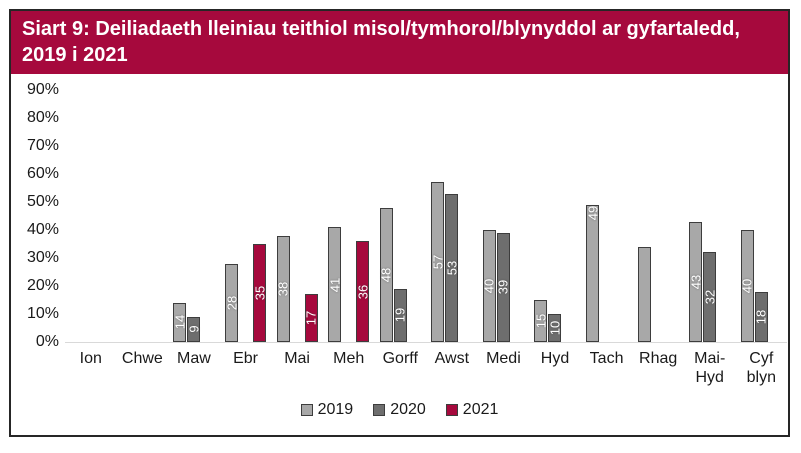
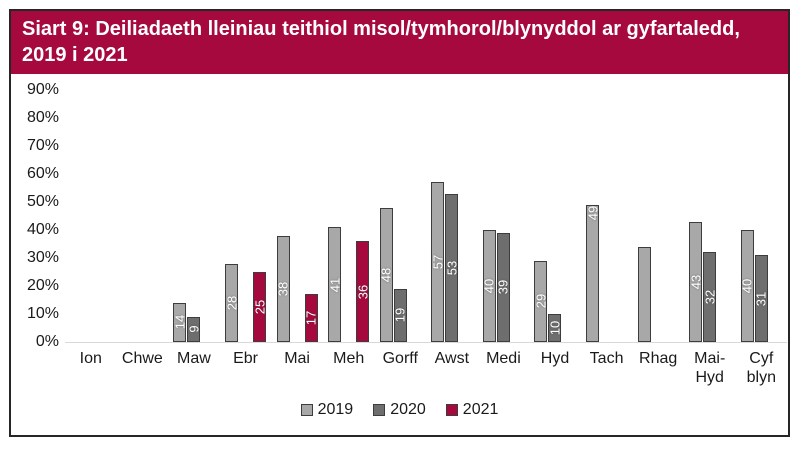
2021/Ebr: 35 -> 25
2019/Hyd: 15 -> 29
2020/Cyf blyn: 18 -> 31
